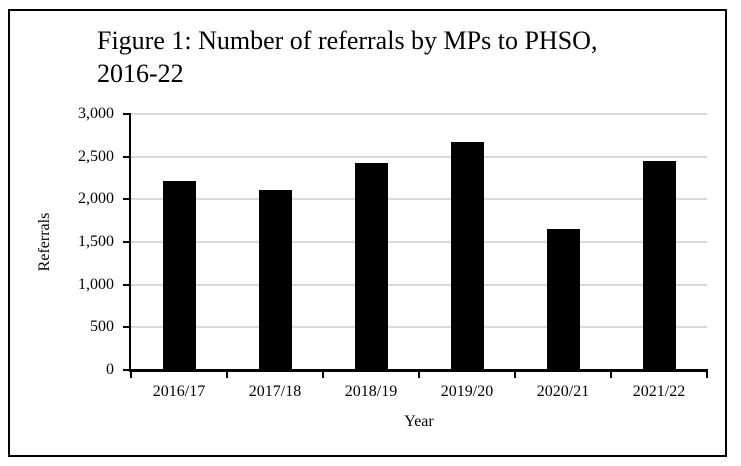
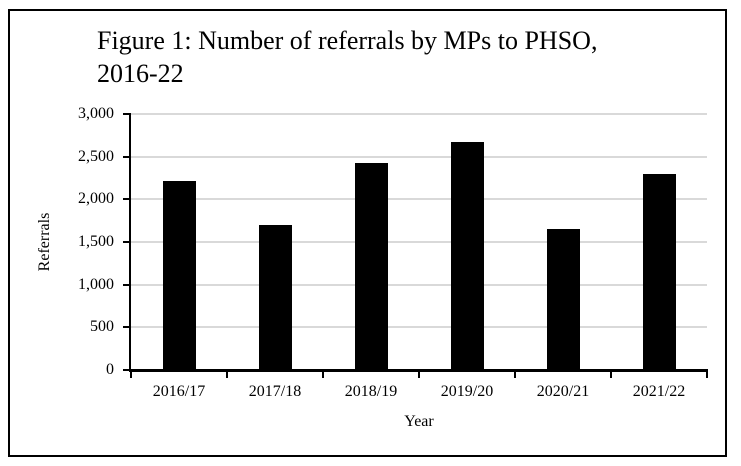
2017/18: 2100 -> 1700
2021/22: 2400 -> 2300
